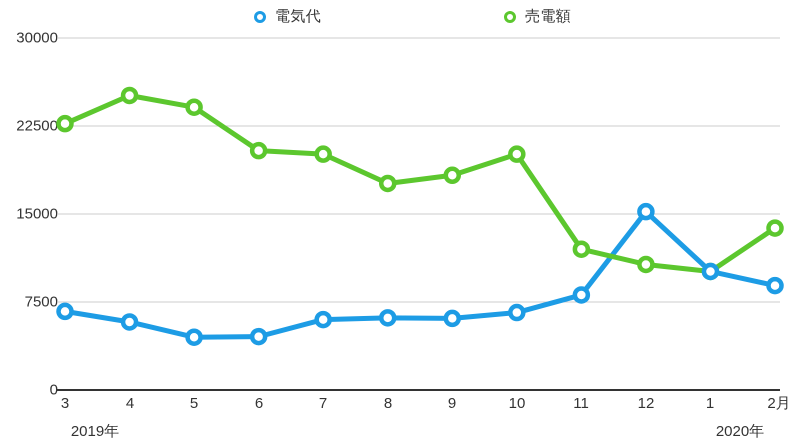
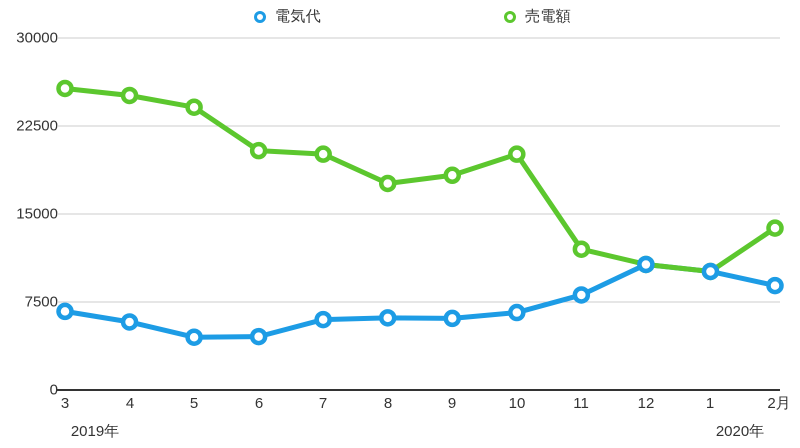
売電額/3: 22700 -> 25700
電気代/12: 15200 -> 10700
